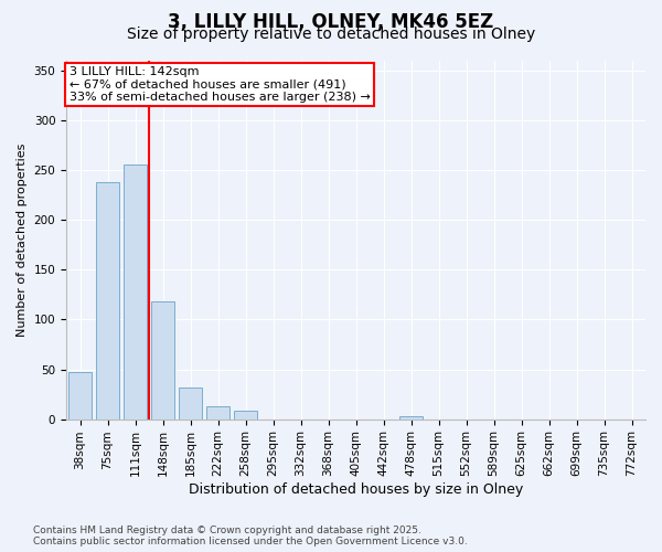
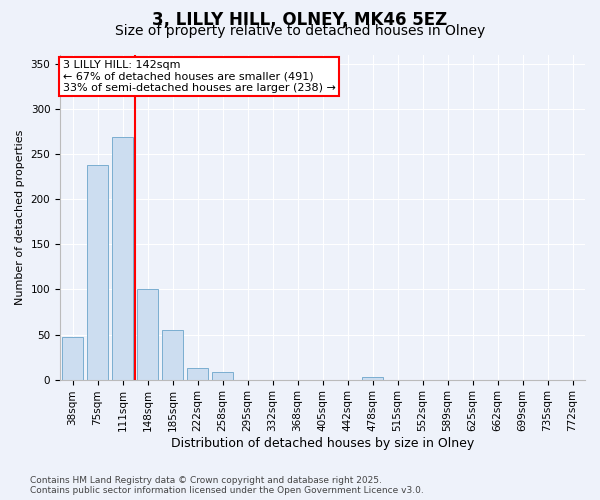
111sqm: 256 -> 269
148sqm: 118 -> 100
185sqm: 32 -> 55
